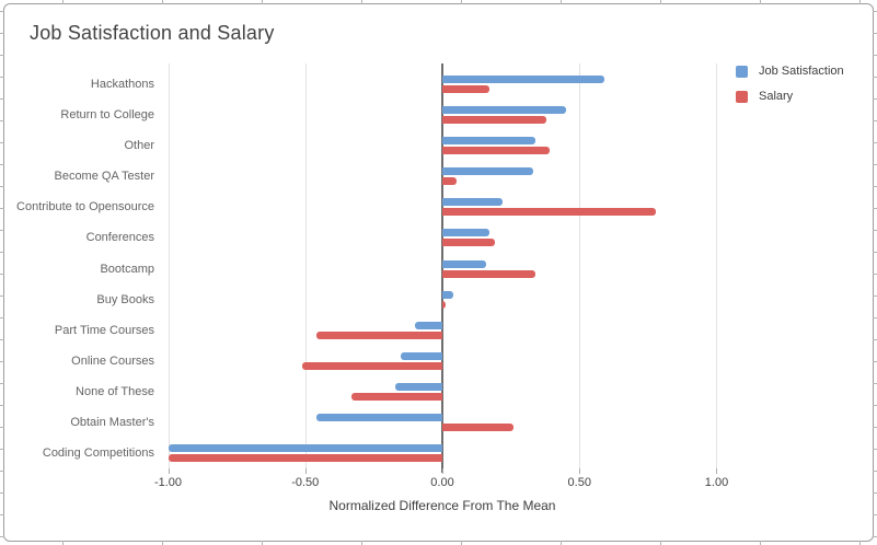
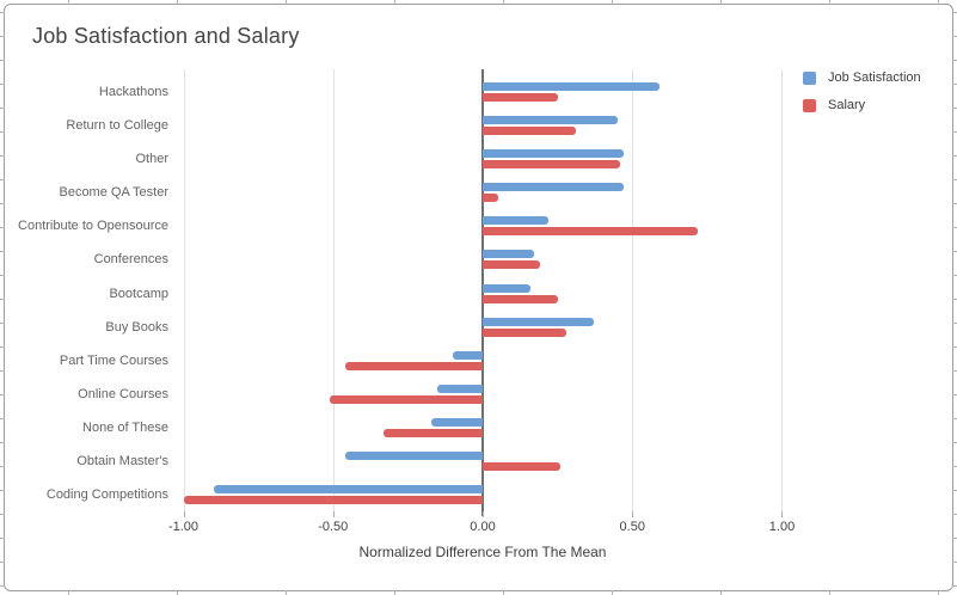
Salary/Hackathons: 0.17 -> 0.25
Salary/Return to College: 0.38 -> 0.31
Job Satisfaction/Other: 0.34 -> 0.47
Salary/Other: 0.39 -> 0.46
Job Satisfaction/Become QA Tester: 0.33 -> 0.47
Salary/Contribute to Opensource: 0.78 -> 0.72
Salary/Bootcamp: 0.34 -> 0.25
Job Satisfaction/Buy Books: 0.04 -> 0.37
Salary/Buy Books: 0.01 -> 0.28
Job Satisfaction/Coding Competitions: -1.00 -> -0.90
